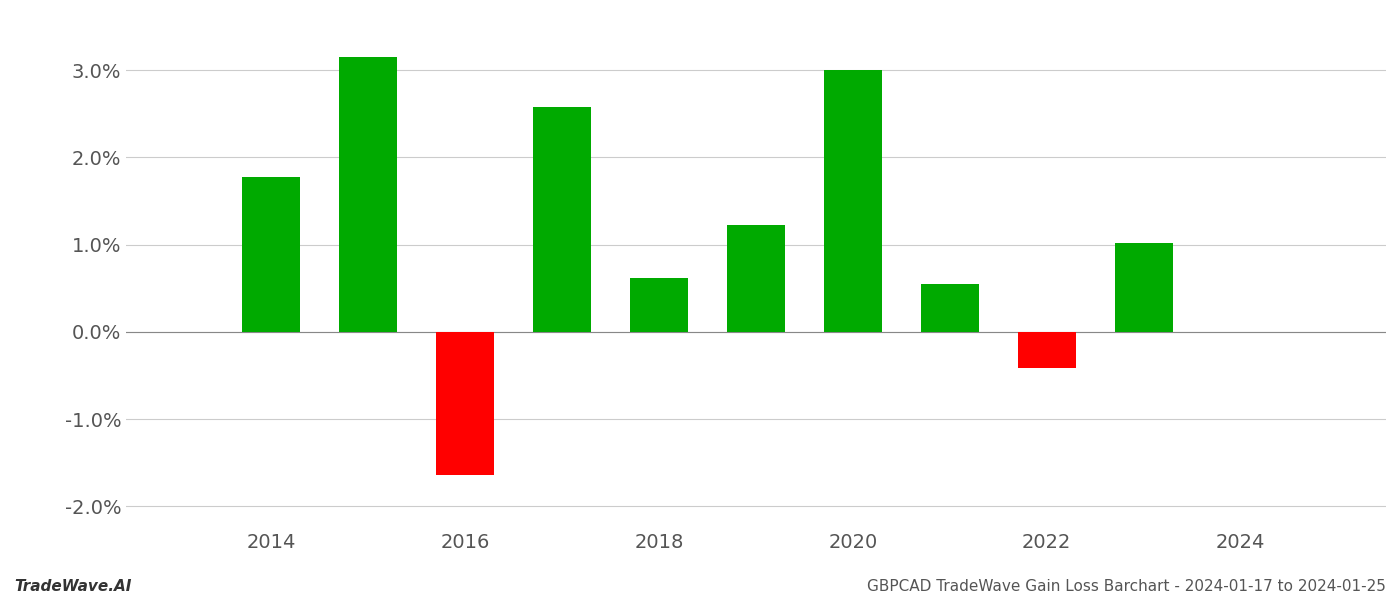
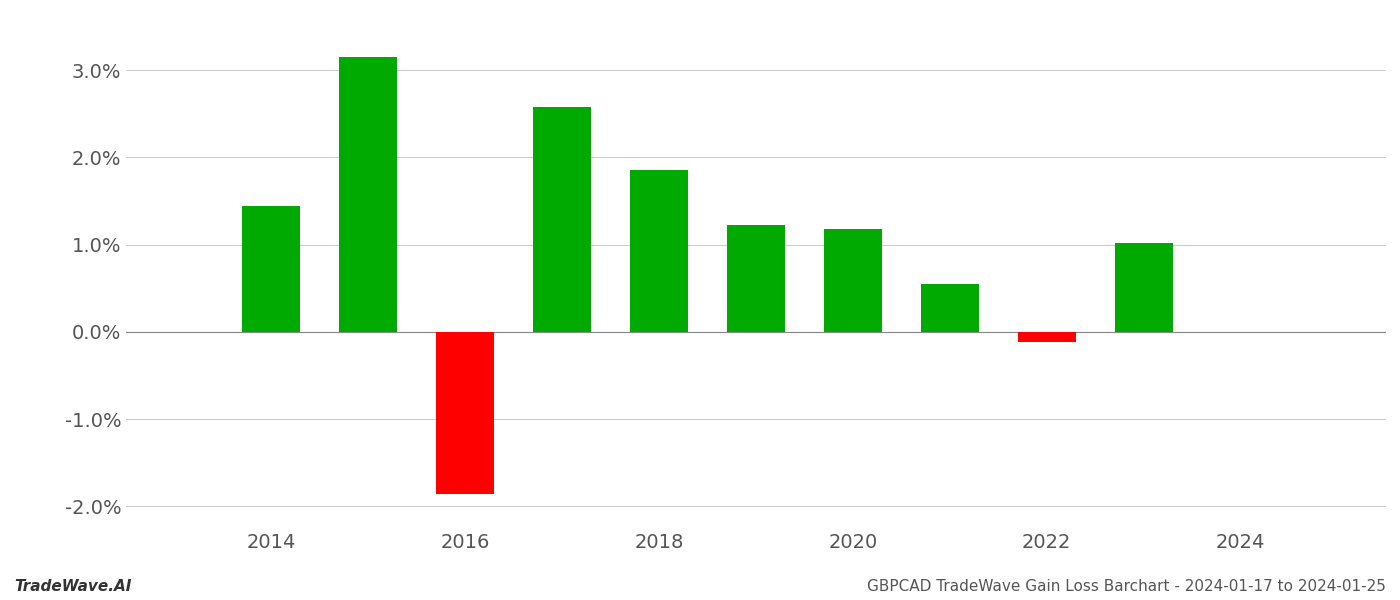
2014: 1.78% -> 1.45%
2016: -1.64% -> -1.86%
2018: 0.62% -> 1.86%
2020: 3.00% -> 1.18%
2022: -0.42% -> -0.12%
